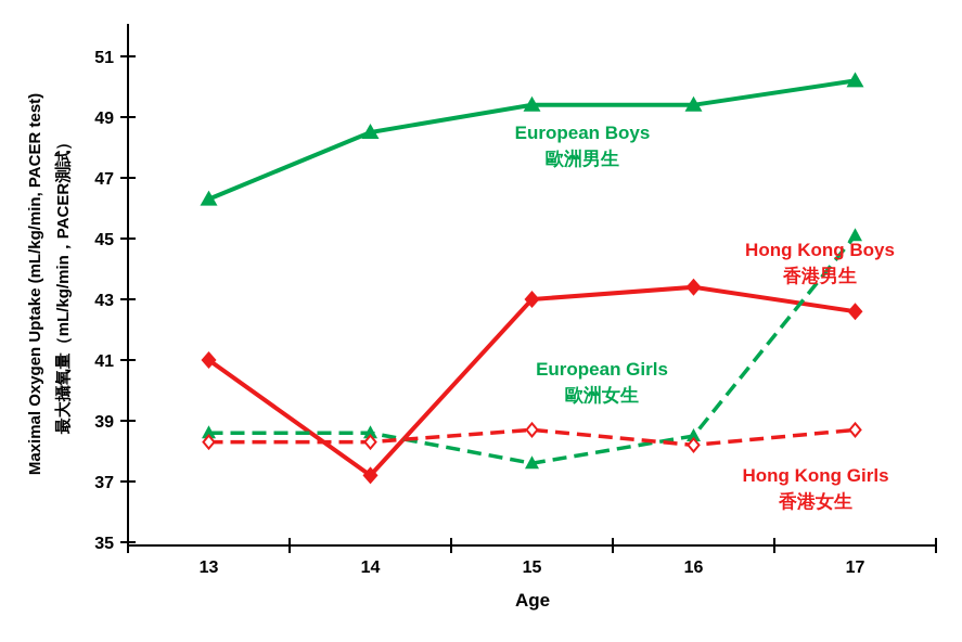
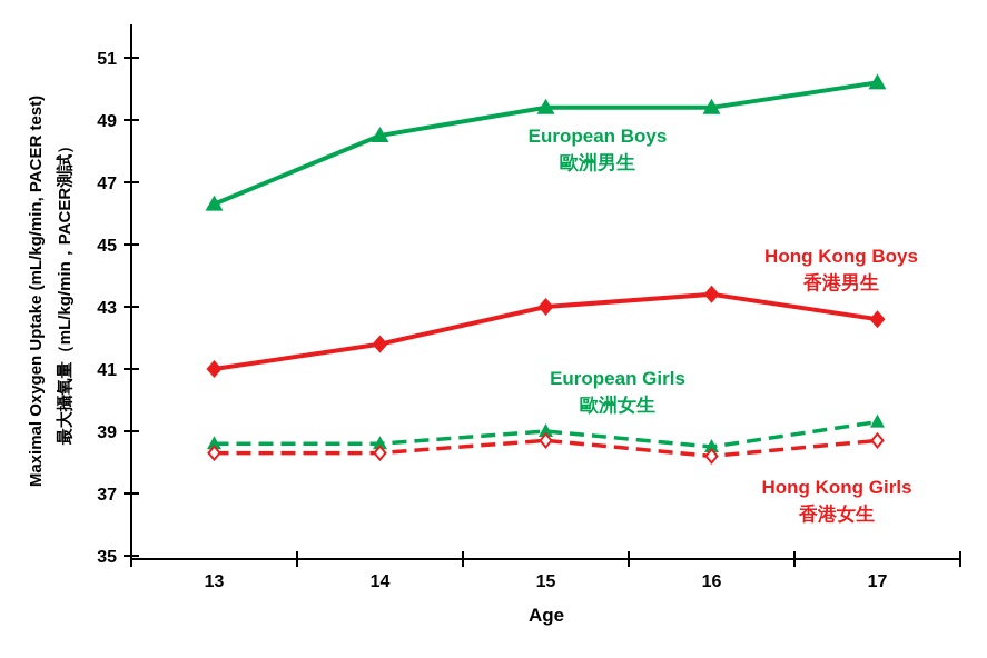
Hong Kong Boys/14: 37.2 -> 41.8
European Girls/15: 37.6 -> 39.0
European Girls/17: 45.1 -> 39.3
